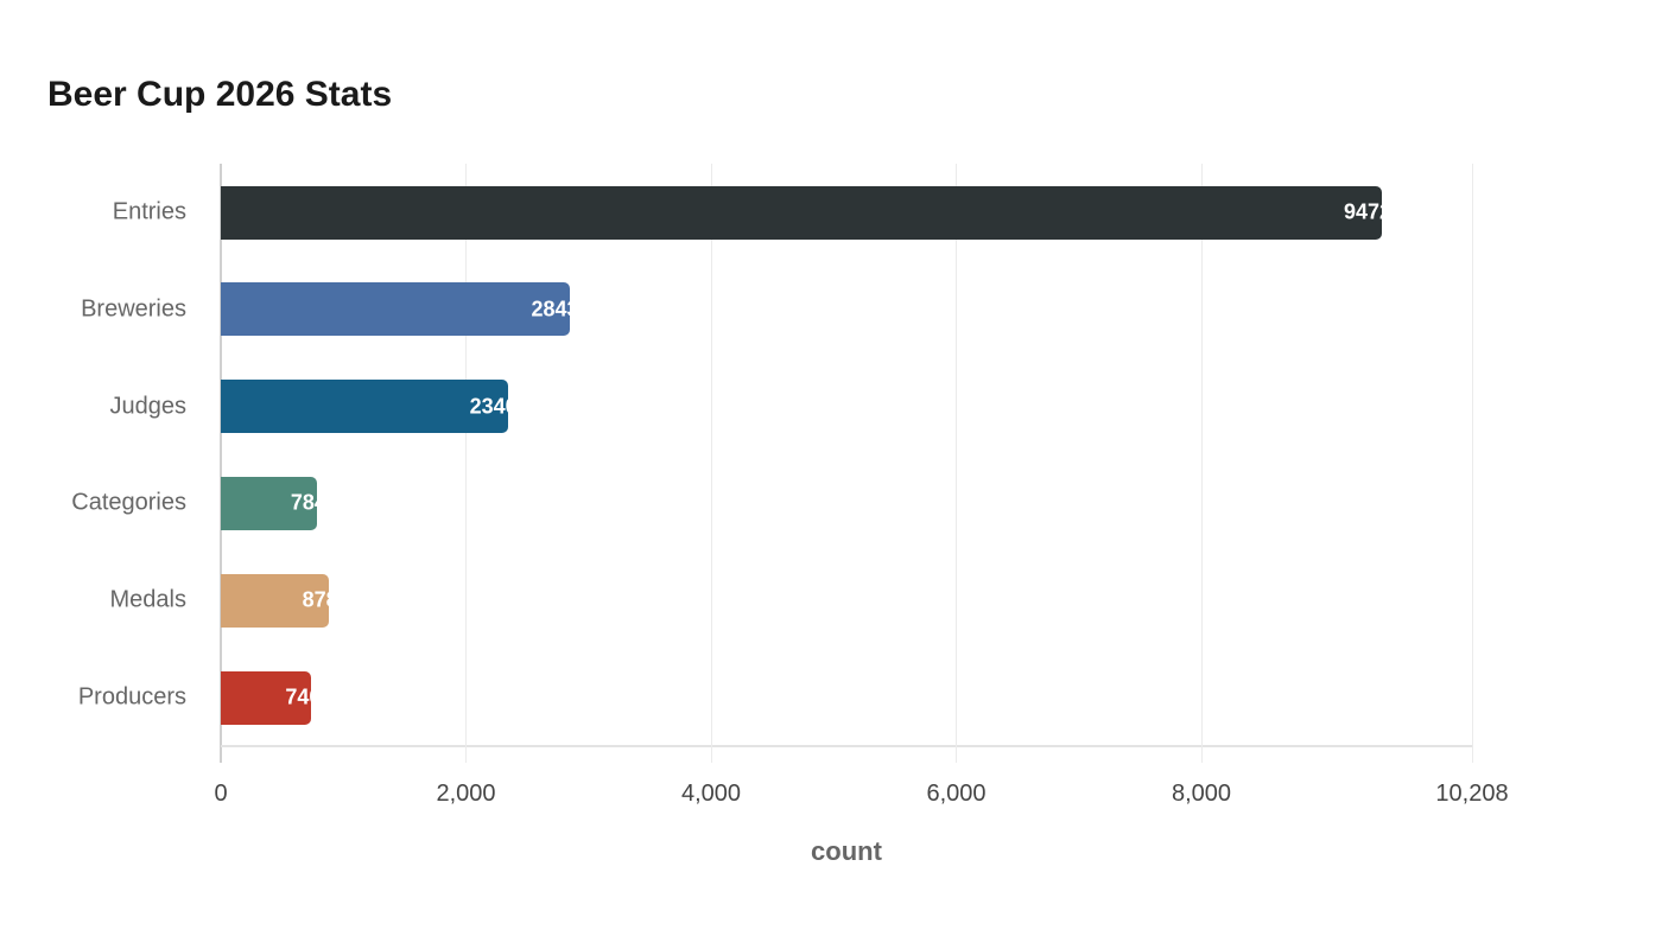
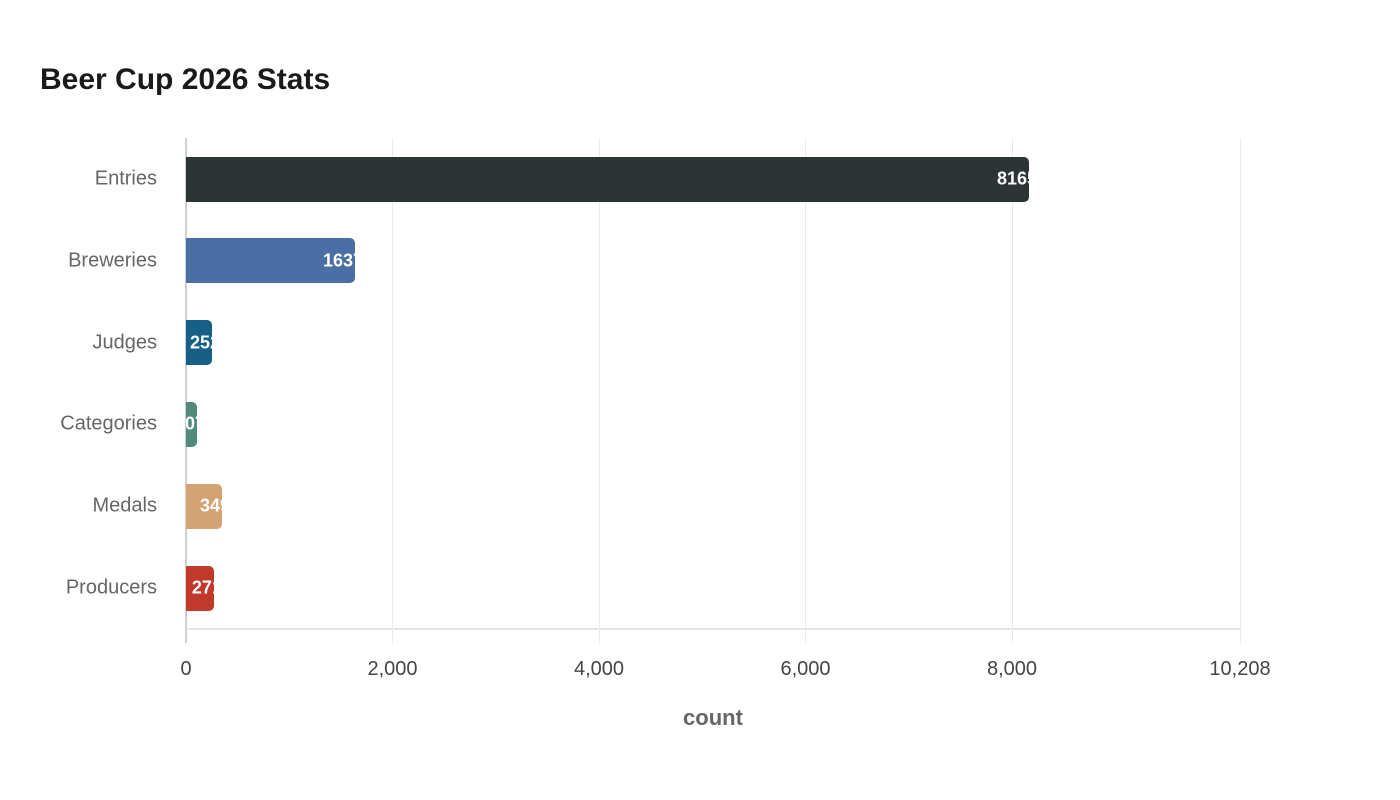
Entries: 9472 -> 8165
Breweries: 2843 -> 1637
Judges: 2340 -> 252
Categories: 784 -> 107
Medals: 878 -> 349
Producers: 740 -> 271
